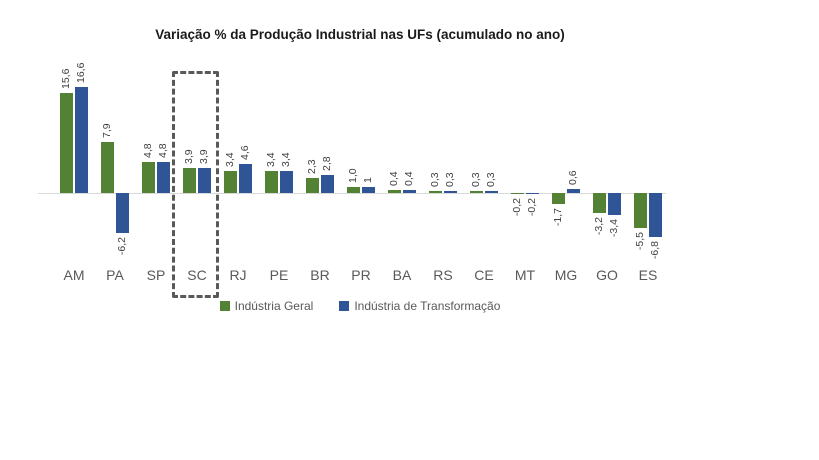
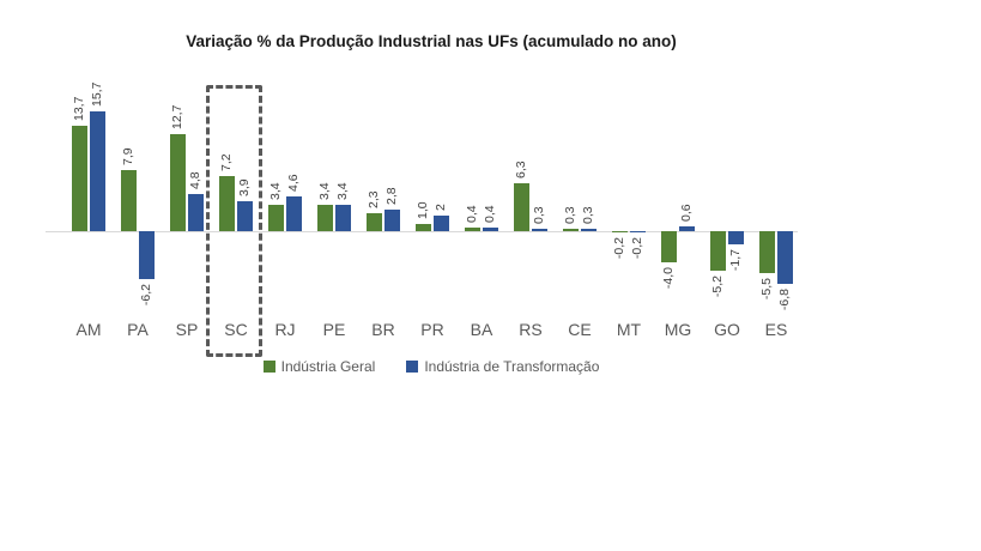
Indústria Geral/AM: 15,6 -> 13,7
Indústria de Transformação/AM: 16,6 -> 15,7
Indústria Geral/SP: 4,8 -> 12,7
Indústria Geral/SC: 3,9 -> 7,2
Indústria de Transformação/PR: 1 -> 2
Indústria Geral/RS: 0,3 -> 6,3
Indústria Geral/MG: -1,7 -> -4,0
Indústria Geral/GO: -3,2 -> -5,2
Indústria de Transformação/GO: -3,4 -> -1,7
